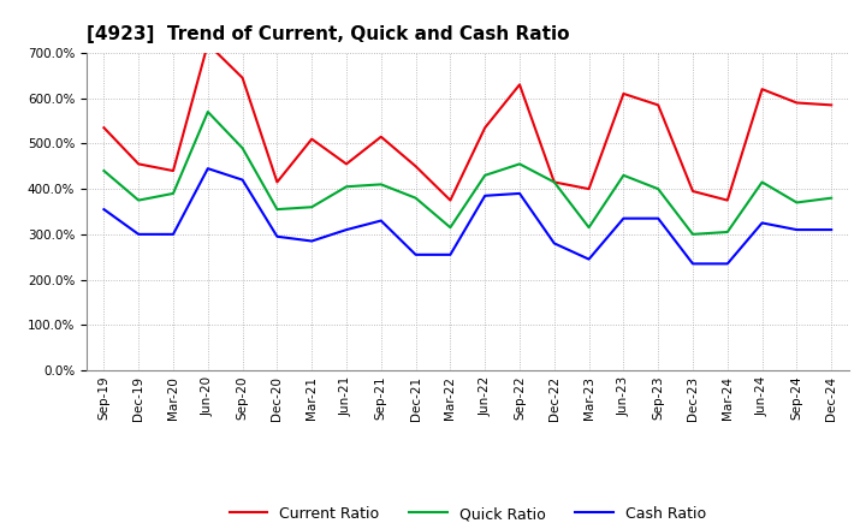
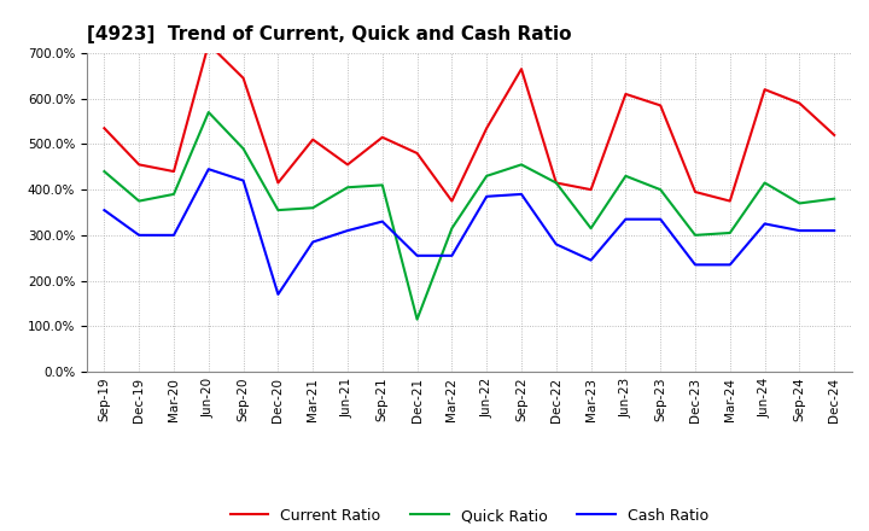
Cash Ratio/Dec-20: 295% -> 170%
Current Ratio/Dec-21: 450% -> 480%
Quick Ratio/Dec-21: 380% -> 115%
Current Ratio/Sep-22: 630% -> 665%
Current Ratio/Dec-24: 585% -> 520%
